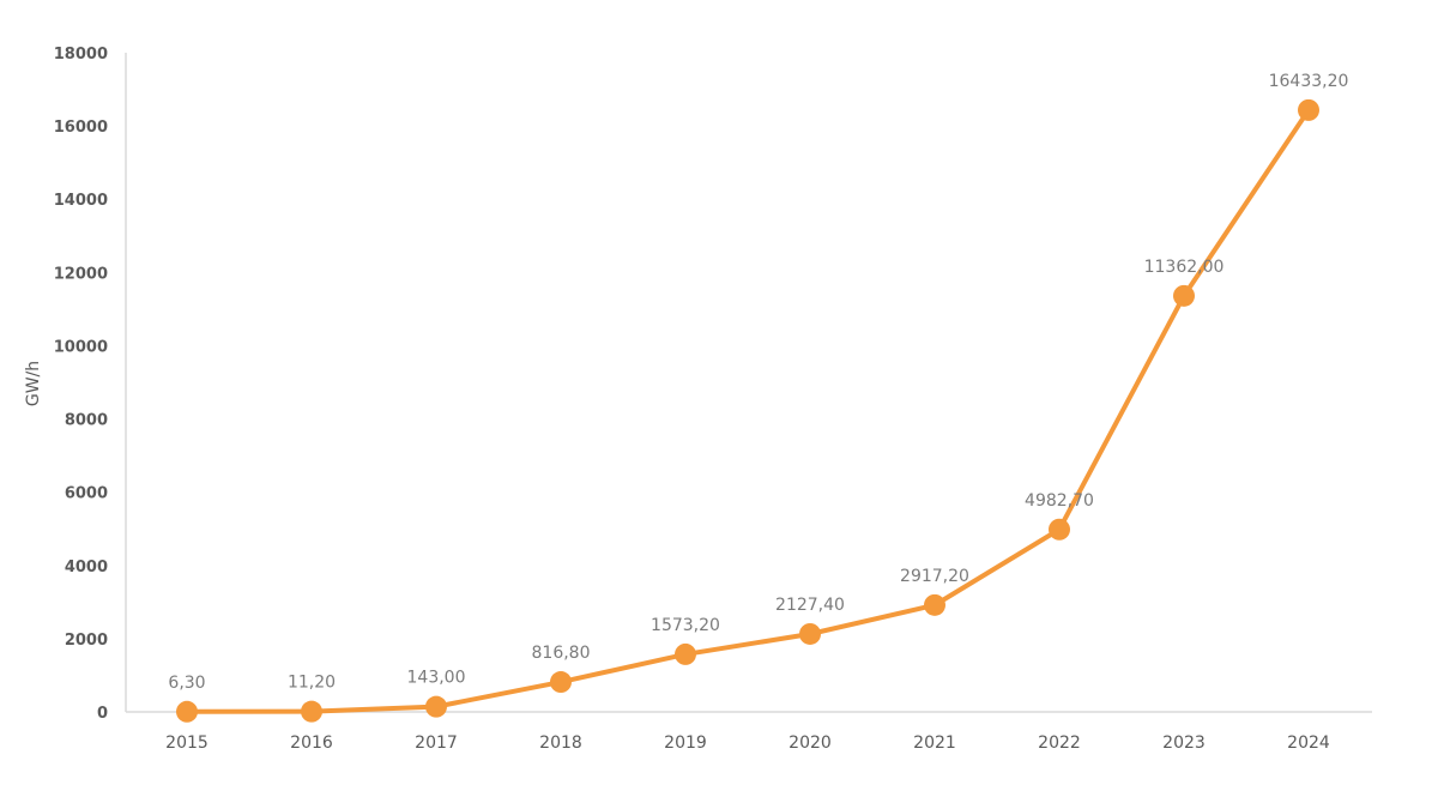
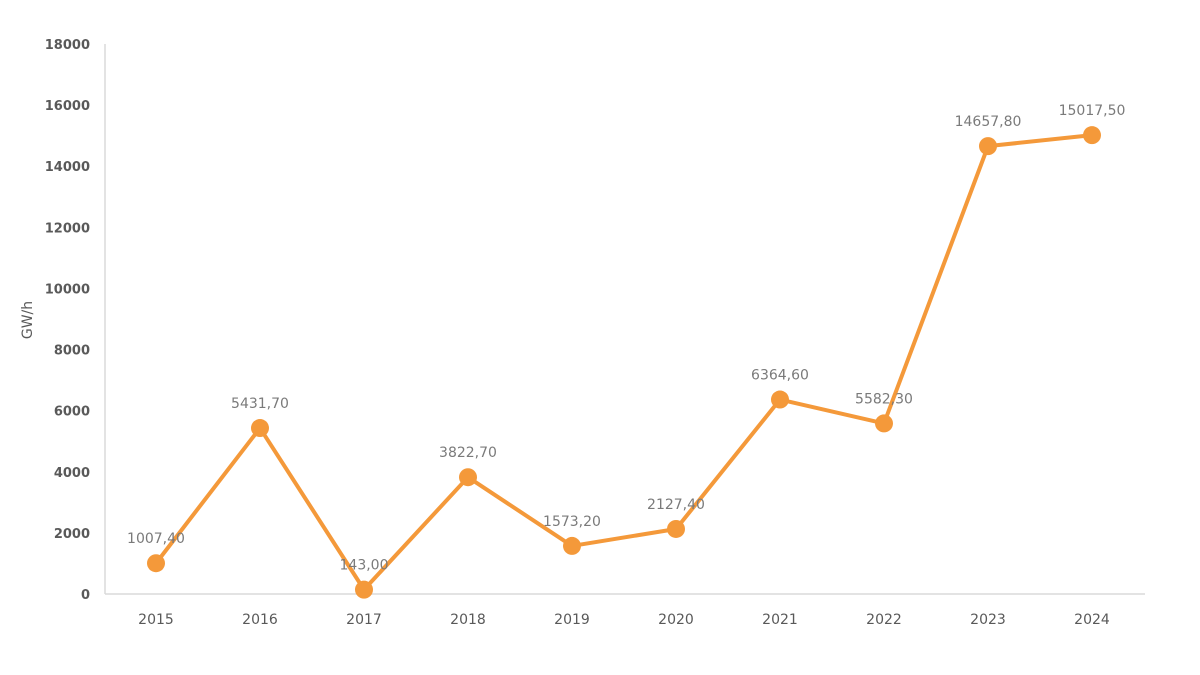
2015: 6,30 -> 1007,40
2016: 11,20 -> 5431,70
2018: 816,80 -> 3822,70
2021: 2917,20 -> 6364,60
2022: 4982,70 -> 5582,30
2023: 11362,00 -> 14657,80
2024: 16433,20 -> 15017,50
